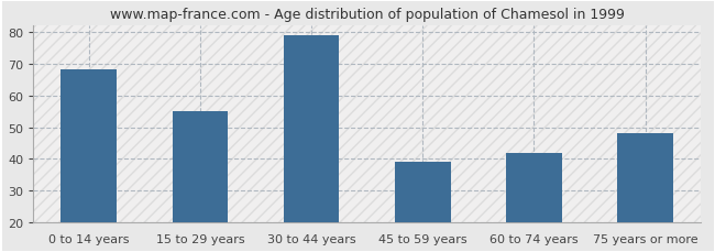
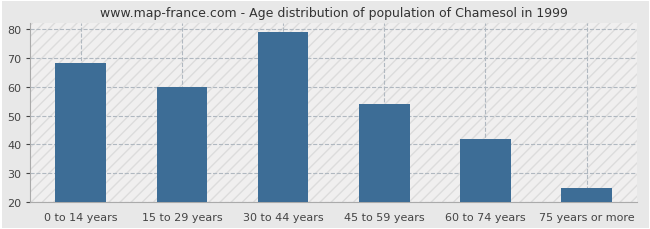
15 to 29 years: 55 -> 60
45 to 59 years: 39 -> 54
75 years or more: 48 -> 25
